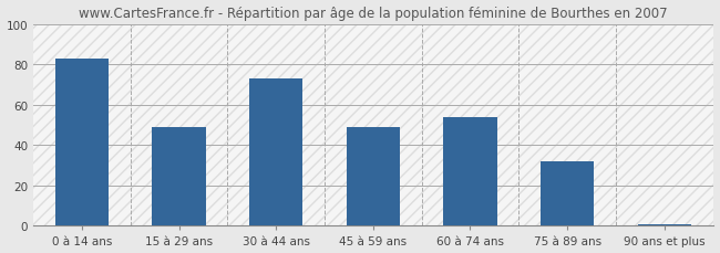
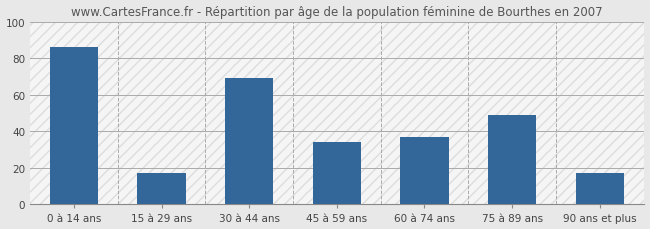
0 à 14 ans: 83 -> 86
15 à 29 ans: 49 -> 17
30 à 44 ans: 73 -> 69
45 à 59 ans: 49 -> 34
60 à 74 ans: 54 -> 37
75 à 89 ans: 32 -> 49
90 ans et plus: 1 -> 17
